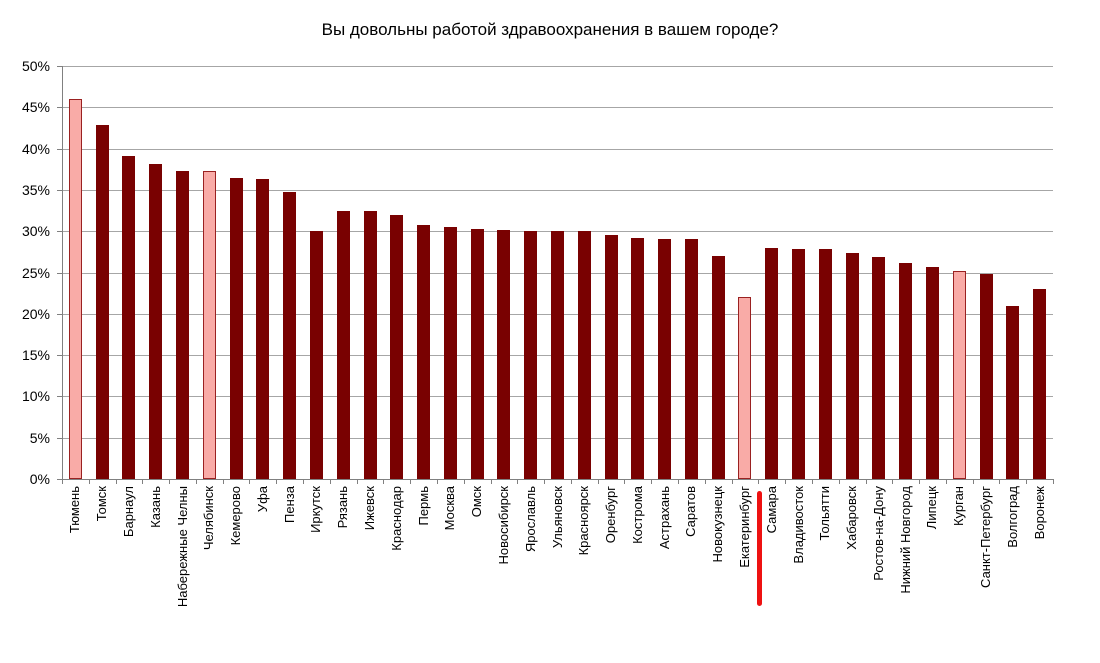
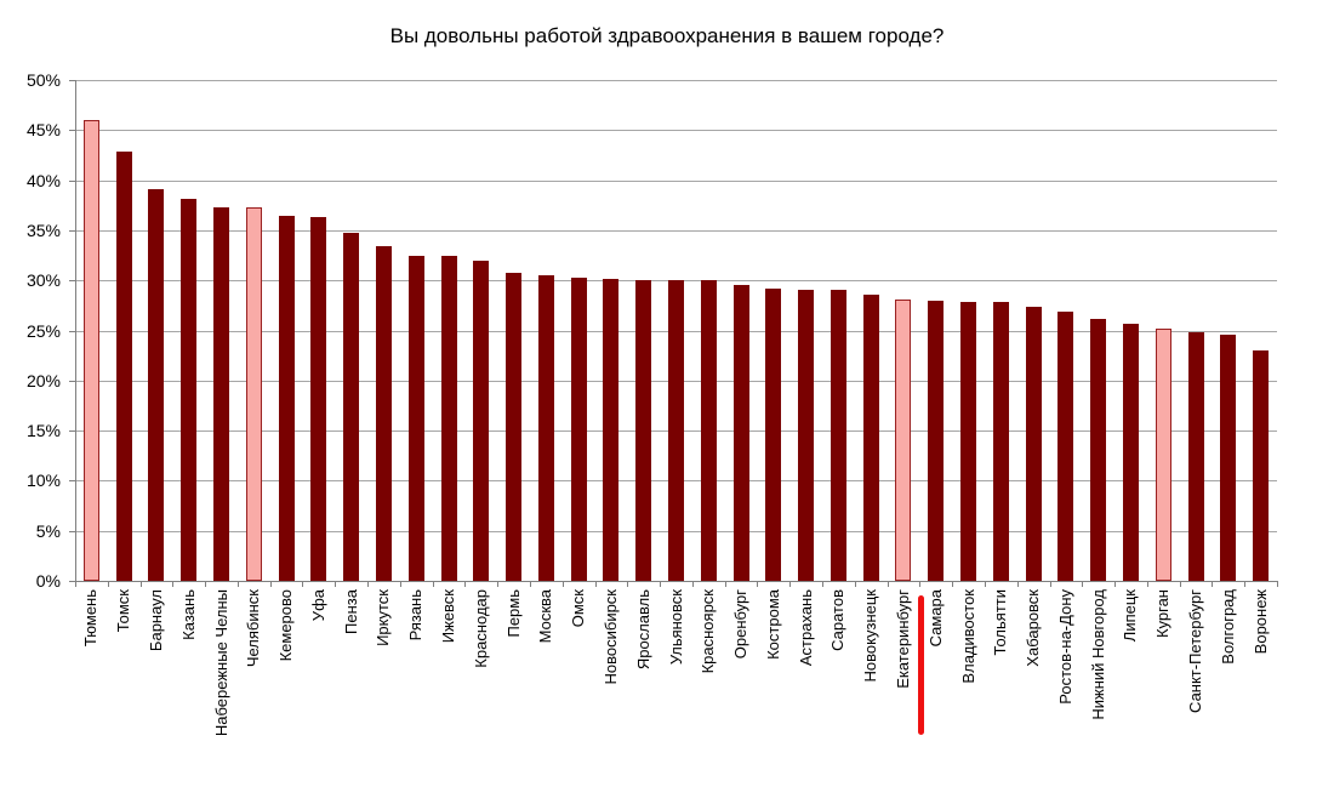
Иркутск: 30% -> 33%
Новокузнецк: 27% -> 29%
Екатеринбург: 22% -> 28%
Волгоград: 21% -> 25%
